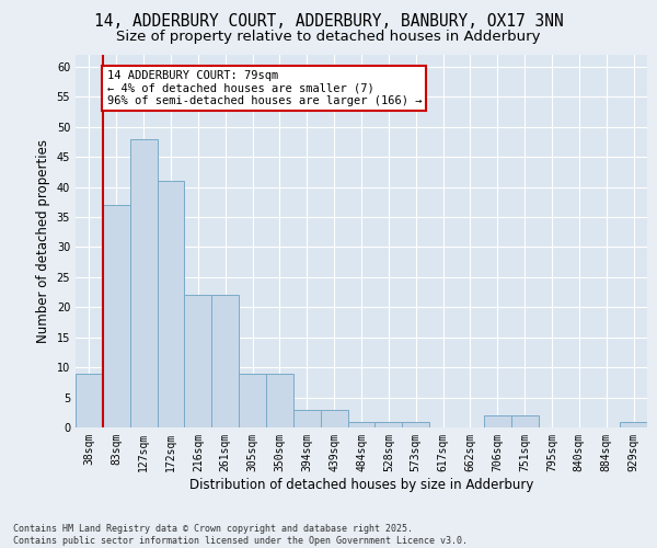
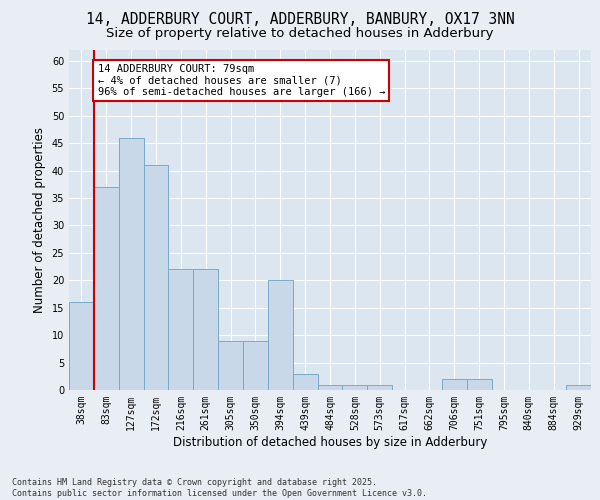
38sqm: 9 -> 16
127sqm: 48 -> 46
394sqm: 3 -> 20
